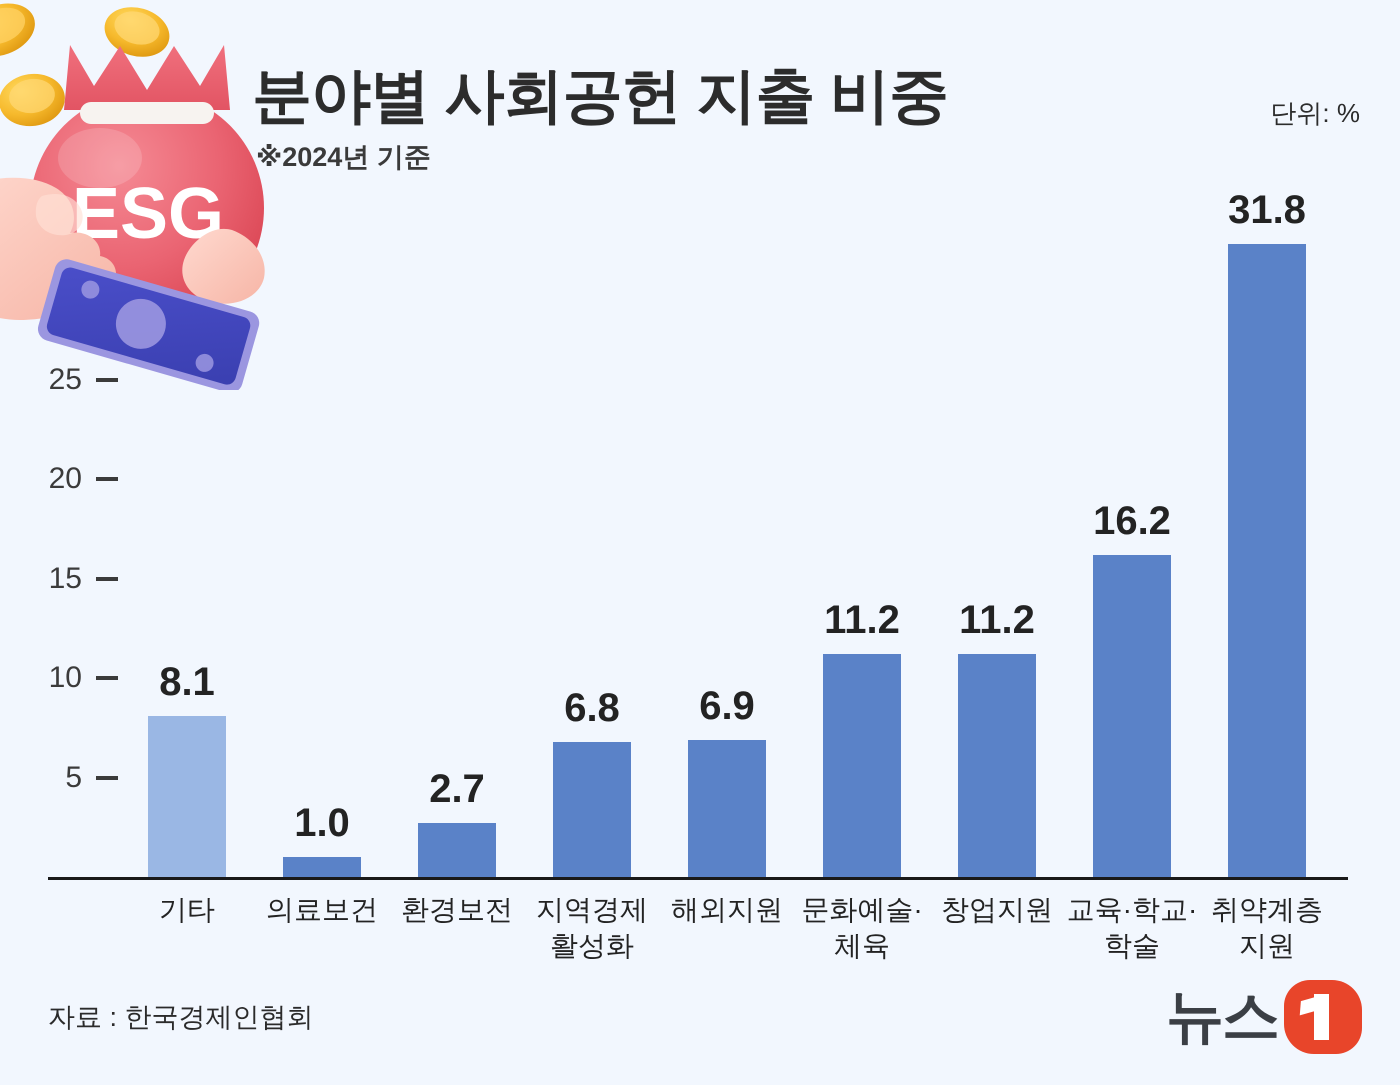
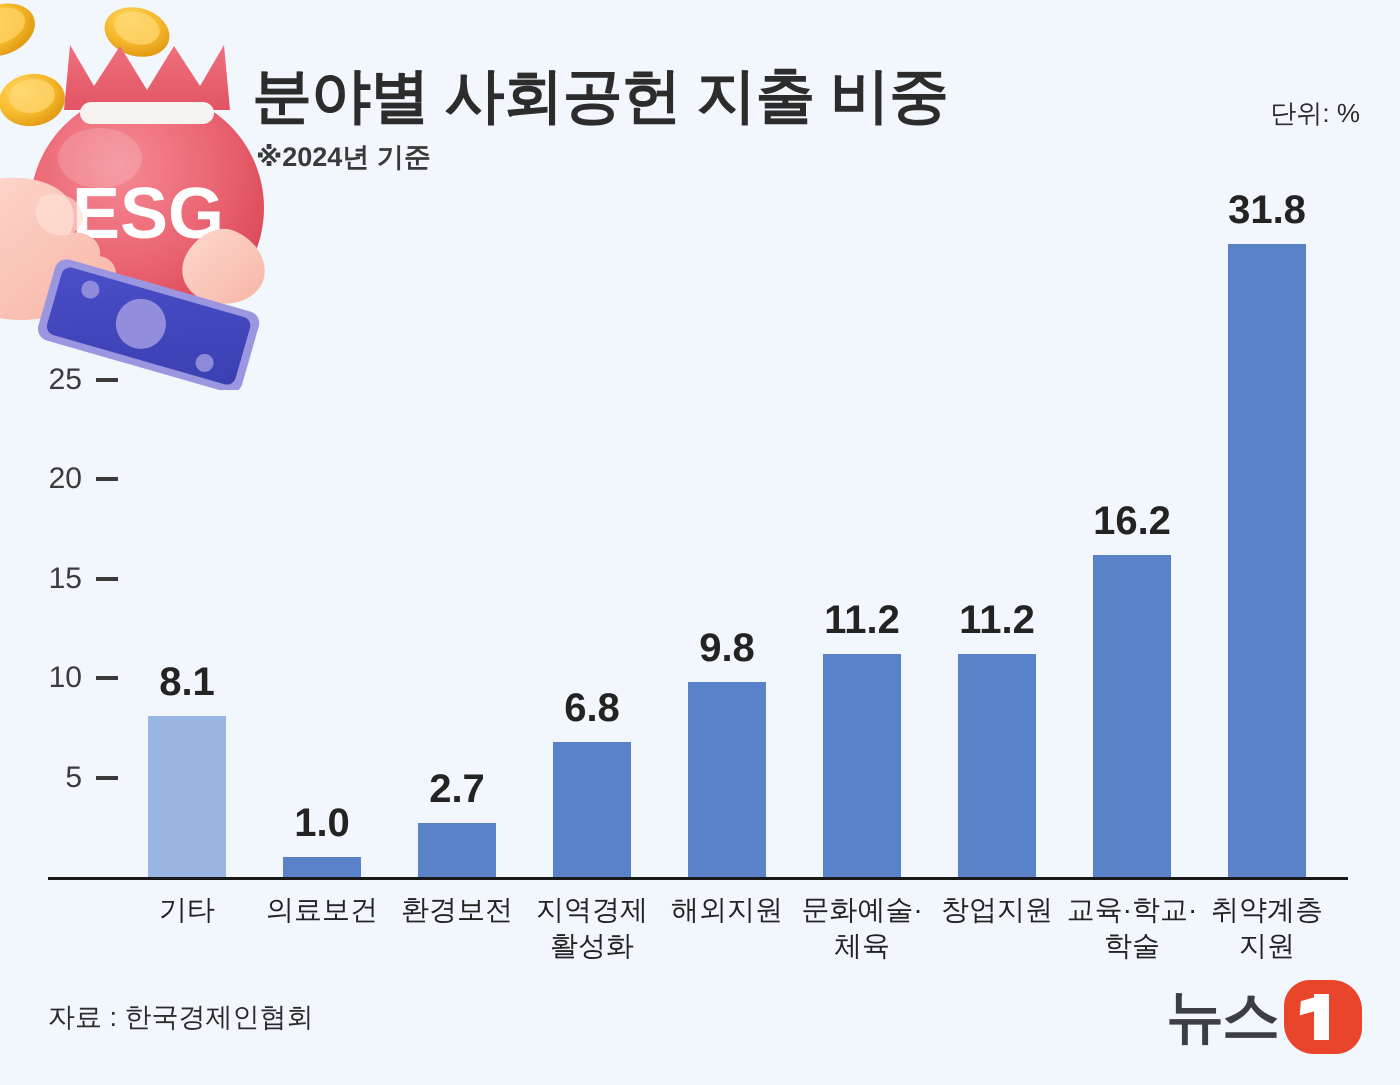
해외지원: 6.9 -> 9.8
